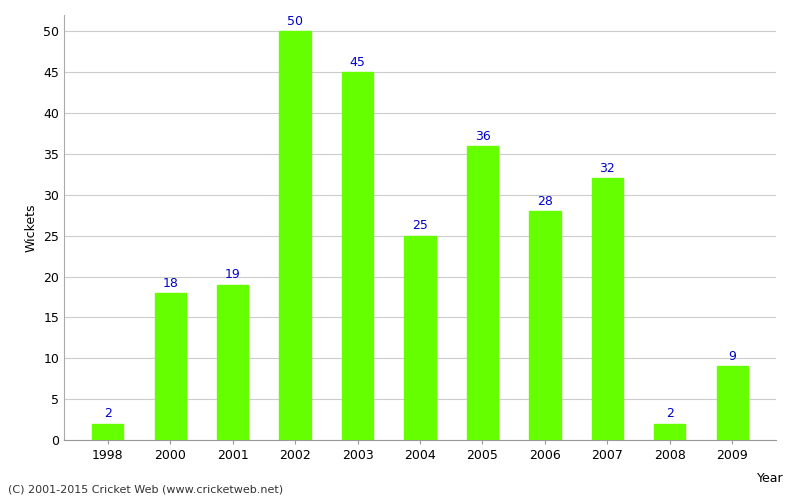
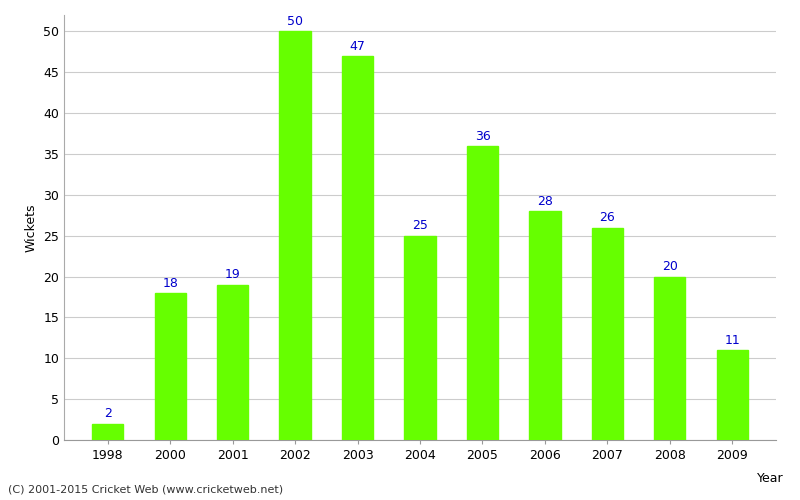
2003: 45 -> 47
2007: 32 -> 26
2008: 2 -> 20
2009: 9 -> 11
